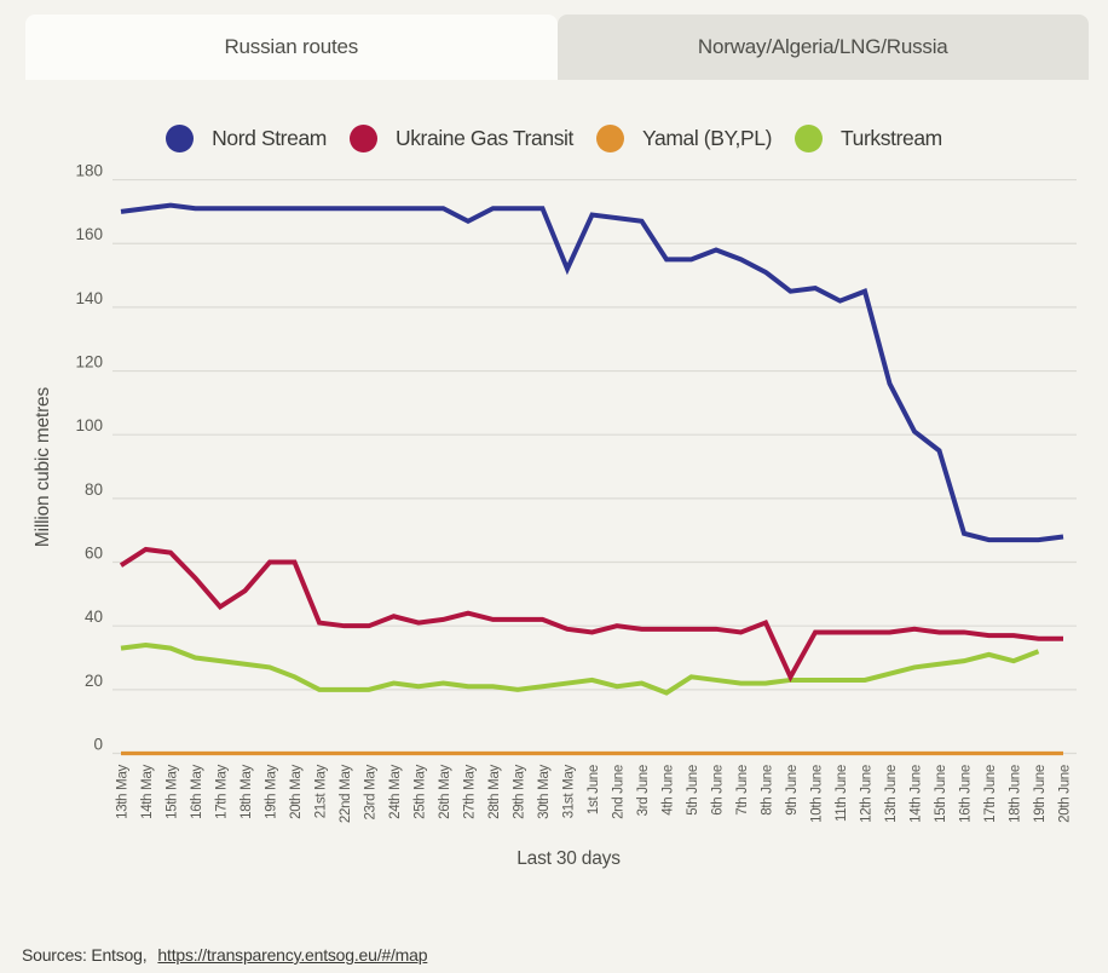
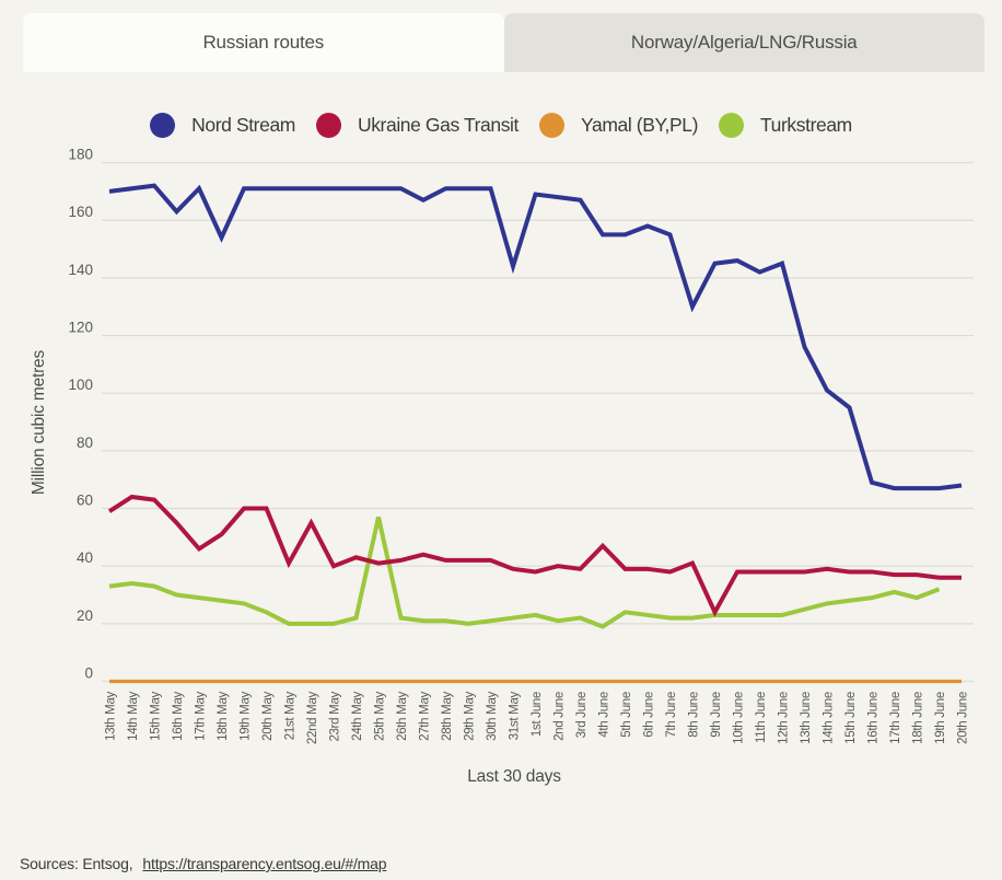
Nord Stream/16th May: 171 -> 163
Nord Stream/18th May: 171 -> 154
Ukraine Gas Transit/22nd May: 40 -> 55
Turkstream/25th May: 21 -> 57
Nord Stream/31st May: 152 -> 144
Ukraine Gas Transit/4th June: 39 -> 47
Nord Stream/8th June: 151 -> 130
